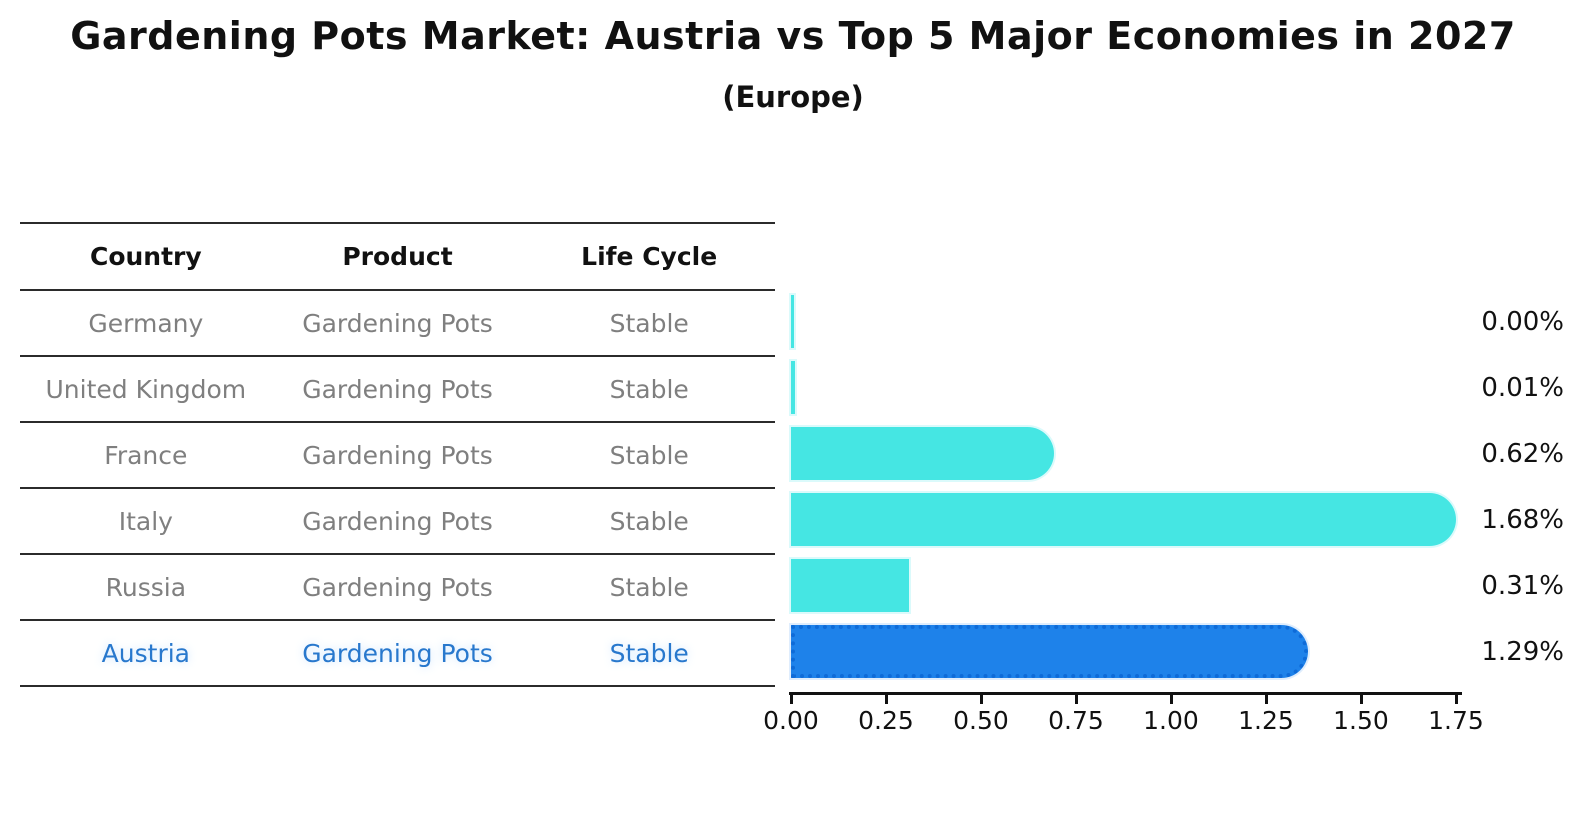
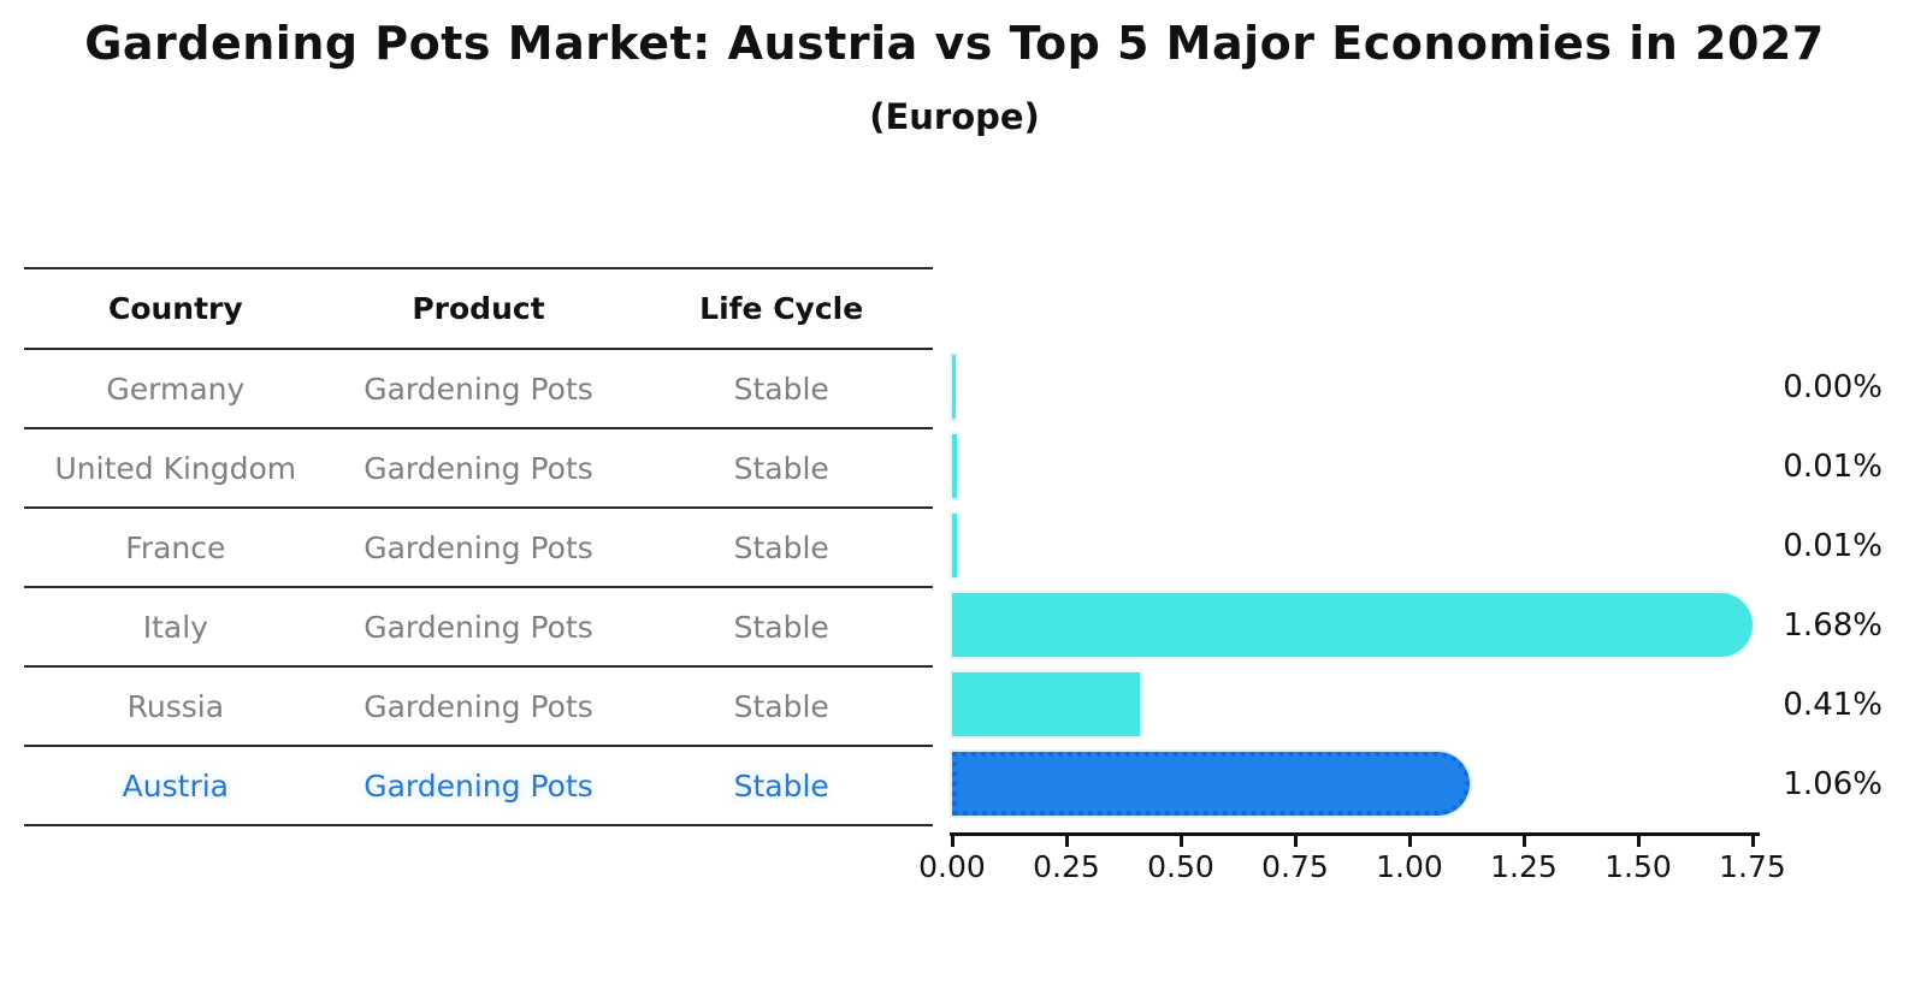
France: 0.62% -> 0.01%
Russia: 0.31% -> 0.41%
Austria: 1.29% -> 1.06%
